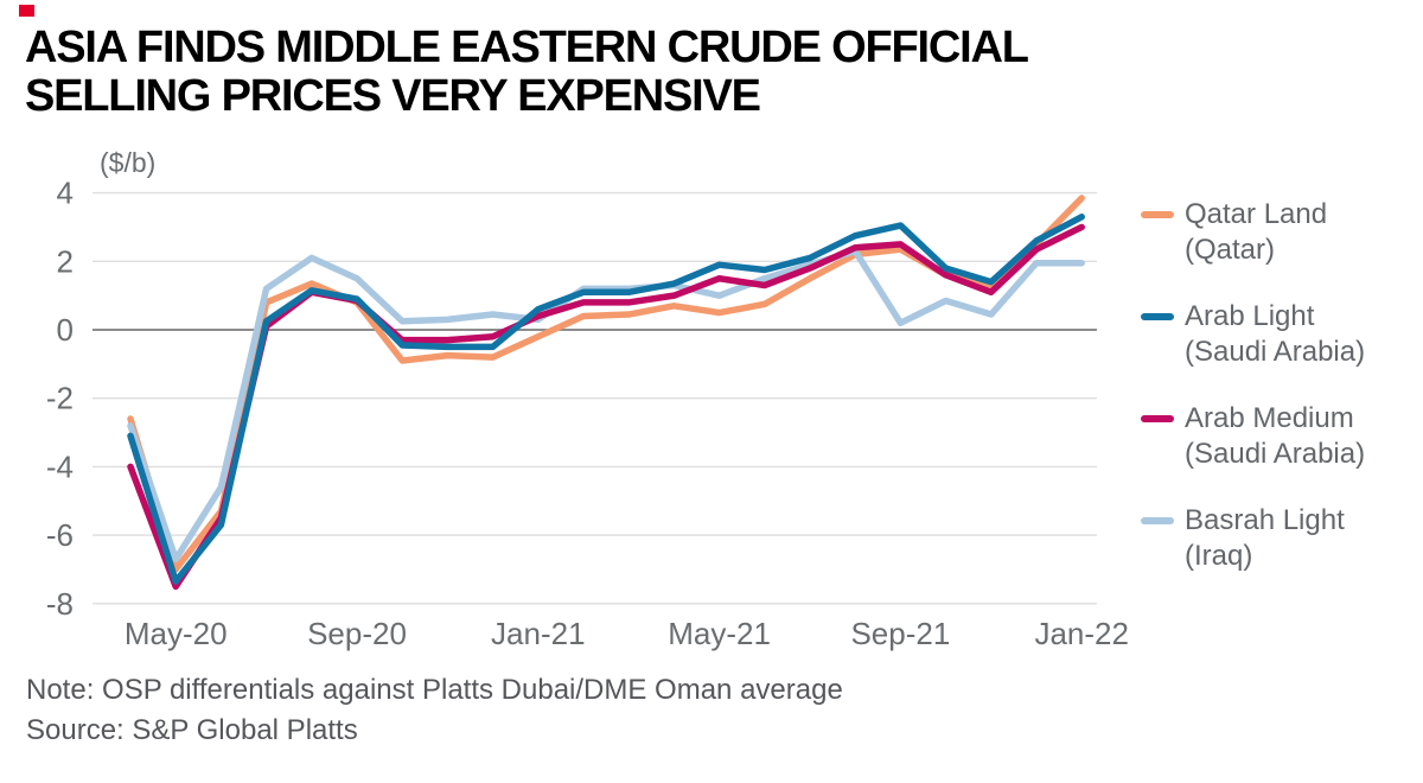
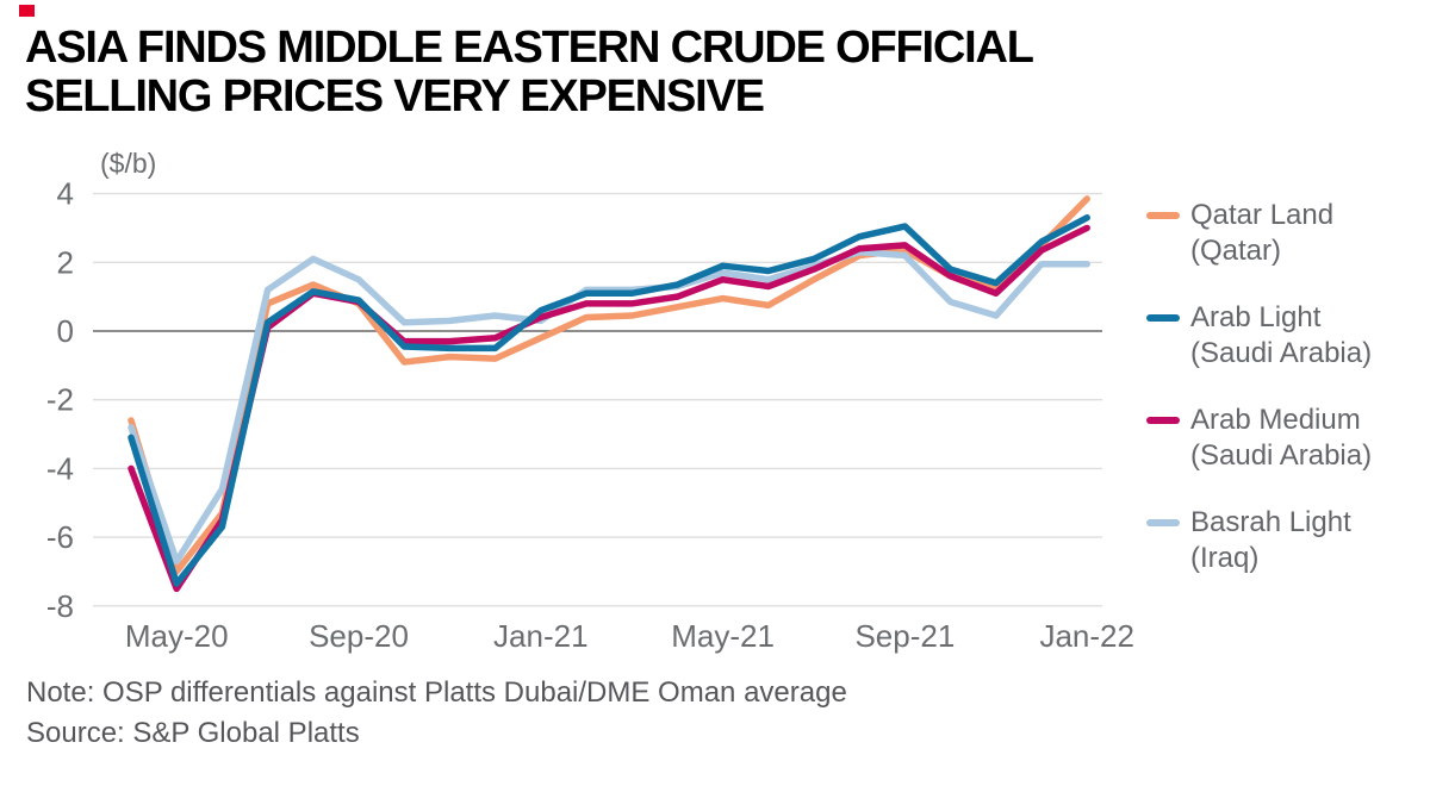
Qatar Land (Qatar)/May-21: 0.5 -> 0.9
Basrah Light (Iraq)/May-21: 1.0 -> 1.7
Basrah Light (Iraq)/Sep-21: 0.2 -> 2.2
